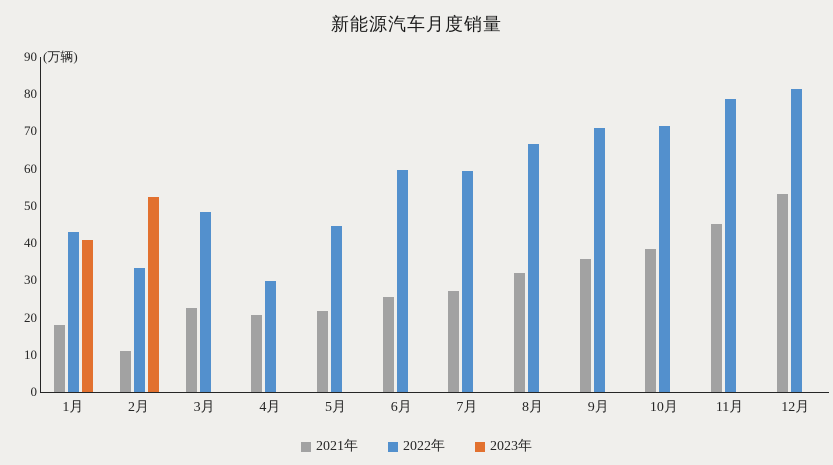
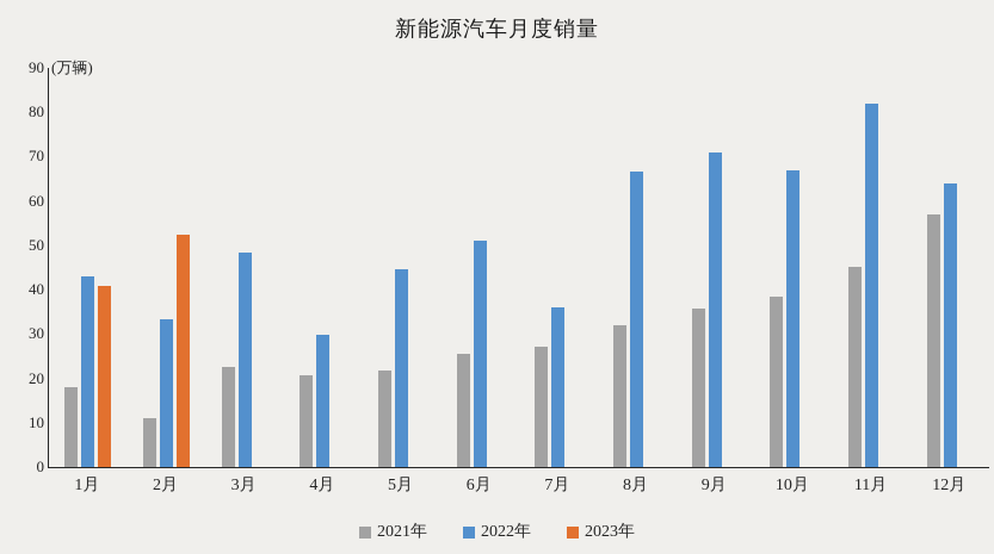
2022年/6月: 60 -> 51
2022年/7月: 59 -> 36
2022年/10月: 71 -> 67
2022年/11月: 79 -> 82
2021年/12月: 53 -> 57
2022年/12月: 81 -> 64
